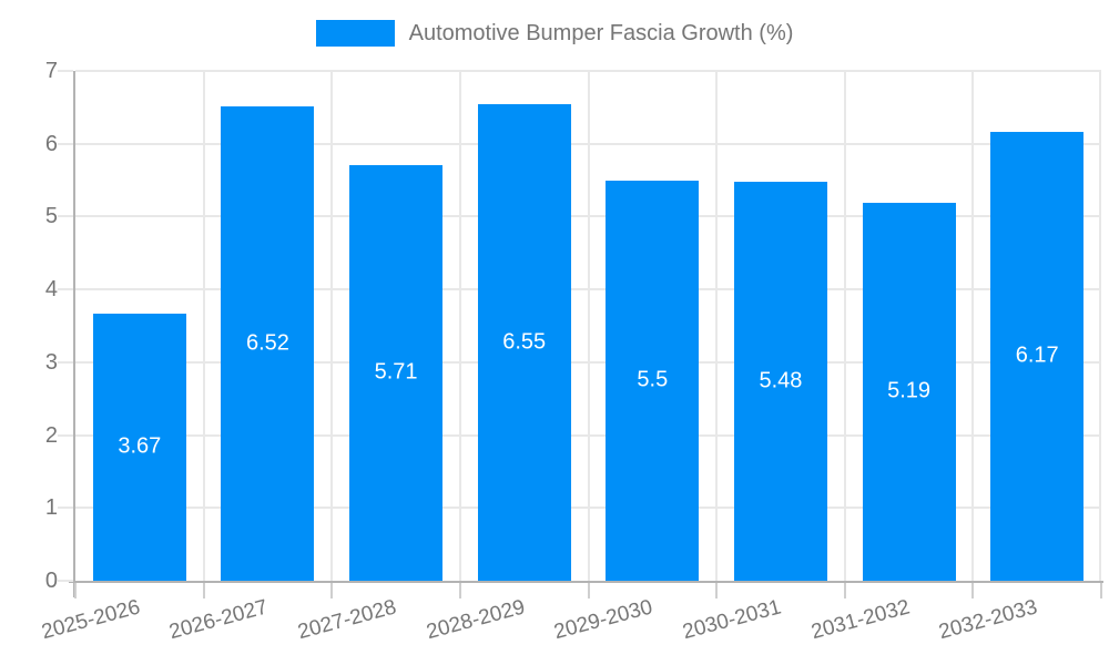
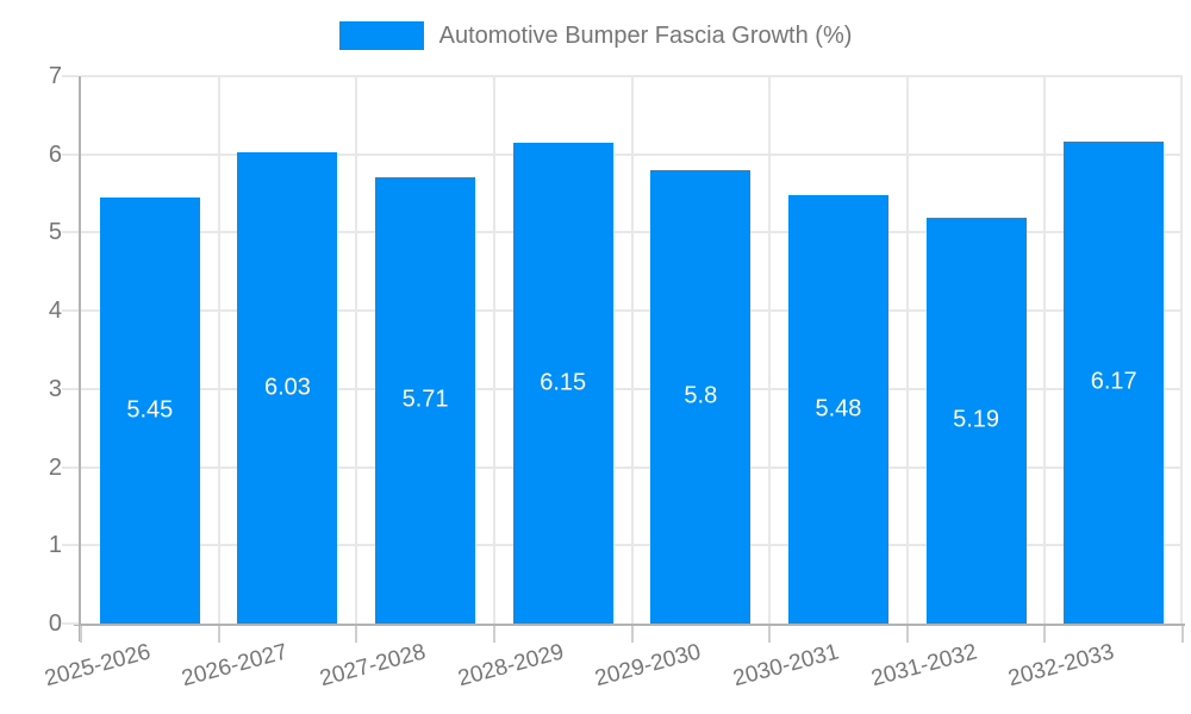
2025-2026: 3.67 -> 5.45
2026-2027: 6.52 -> 6.03
2028-2029: 6.55 -> 6.15
2029-2030: 5.5 -> 5.8
